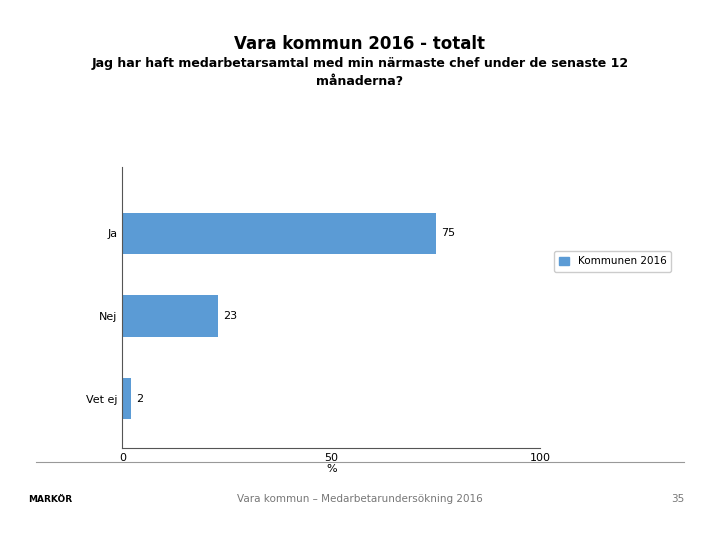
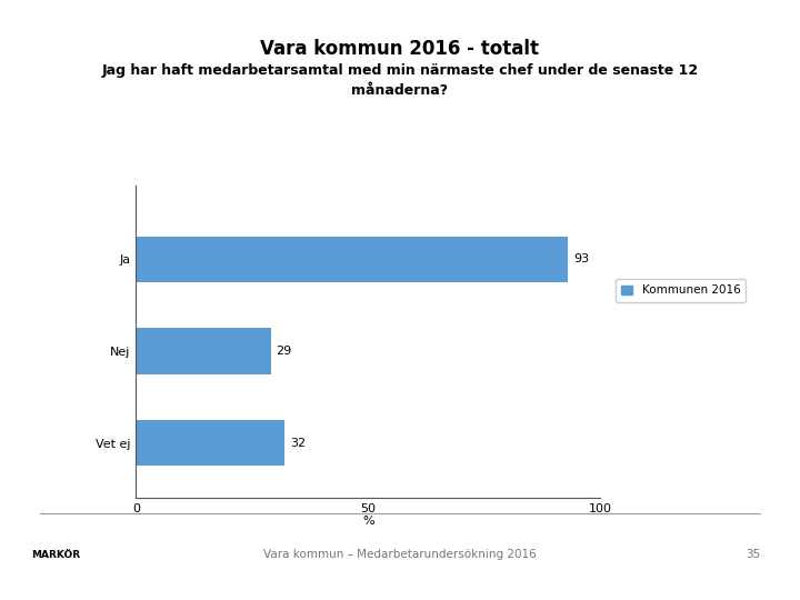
Ja: 75 -> 93
Nej: 23 -> 29
Vet ej: 2 -> 32
